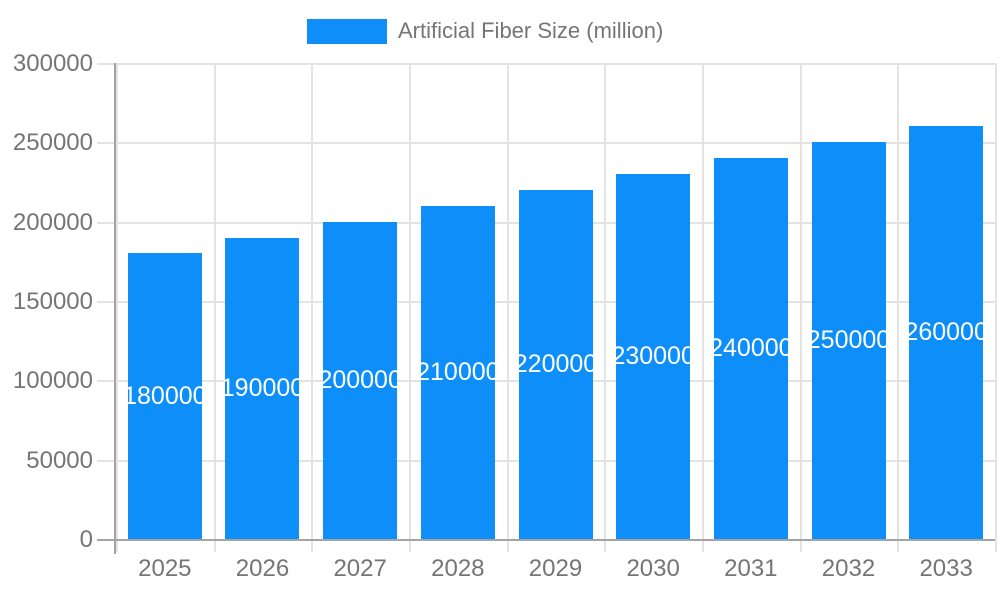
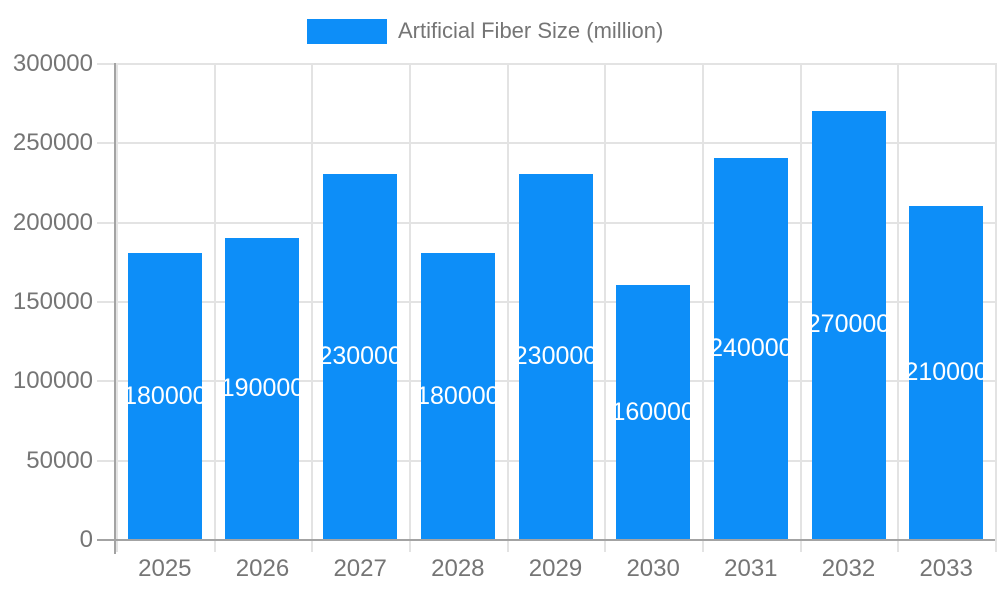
2027: 200000 -> 230000
2028: 210000 -> 180000
2029: 220000 -> 230000
2030: 230000 -> 160000
2032: 250000 -> 270000
2033: 260000 -> 210000
